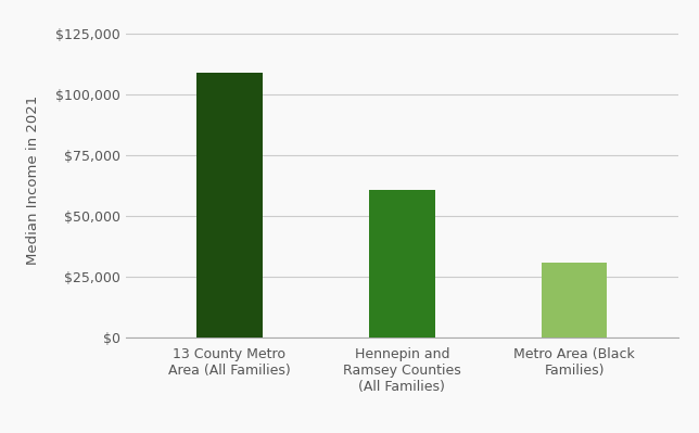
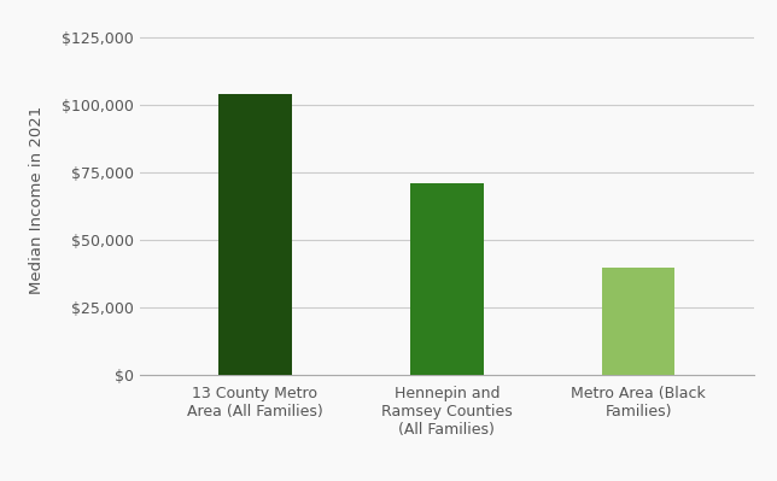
13 County Metro Area (All Families): $109,000 -> $104,000
Hennepin and Ramsey Counties (All Families): $61,000 -> $71,000
Metro Area (Black Families): $31,000 -> $40,000
